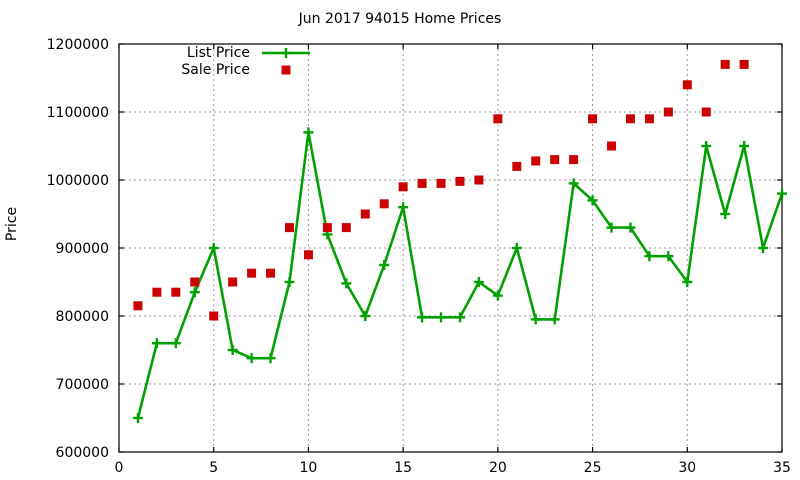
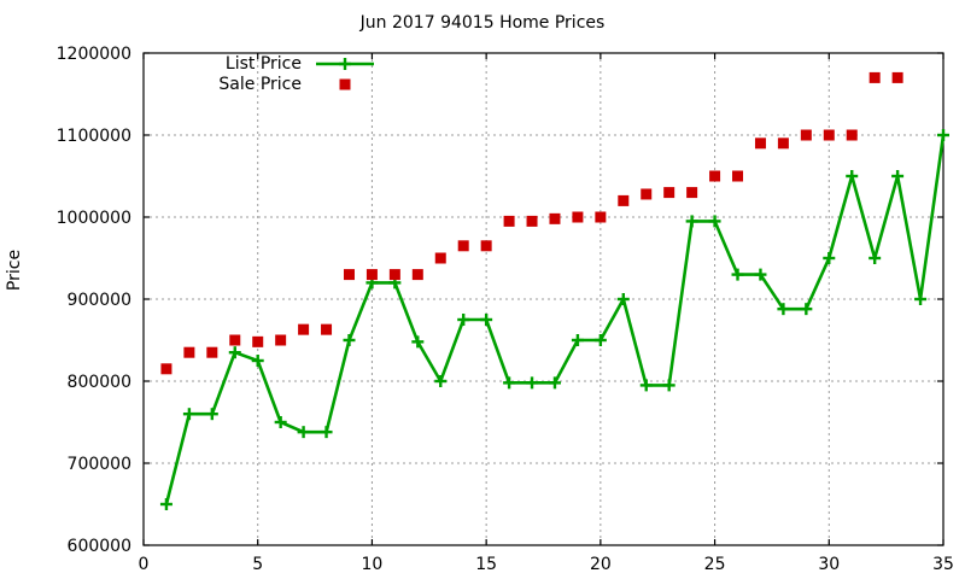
List Price/5: 900000 -> 820000
Sale Price/5: 800000 -> 850000
List Price/10: 1070000 -> 920000
Sale Price/10: 890000 -> 930000
List Price/15: 960000 -> 880000
Sale Price/15: 990000 -> 960000
List Price/20: 830000 -> 850000
Sale Price/20: 1090000 -> 1000000
List Price/25: 970000 -> 1000000
Sale Price/25: 1090000 -> 1050000
List Price/30: 850000 -> 950000
Sale Price/30: 1140000 -> 1100000
List Price/35: 980000 -> 1100000
